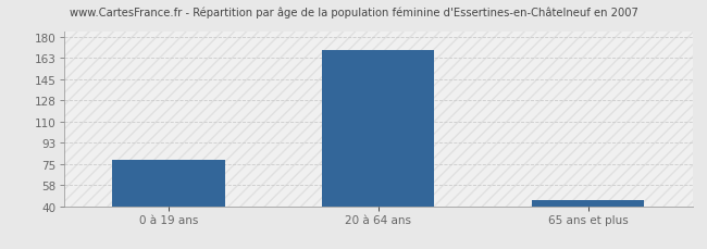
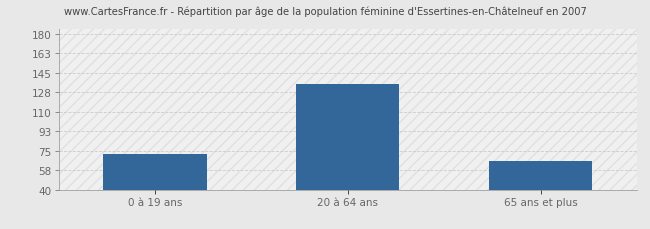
0 à 19 ans: 79 -> 72
20 à 64 ans: 170 -> 135
65 ans et plus: 45 -> 66
